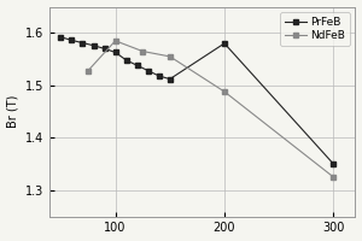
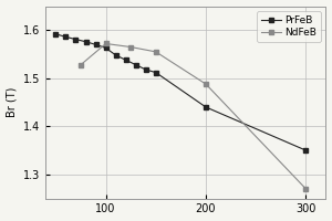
NdFeB/100: 1.585 -> 1.572
PrFeB/200: 1.580 -> 1.440
NdFeB/300: 1.325 -> 1.270
